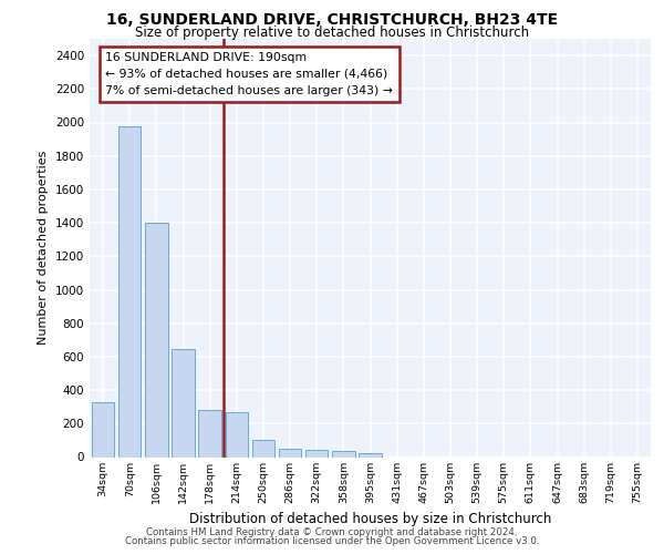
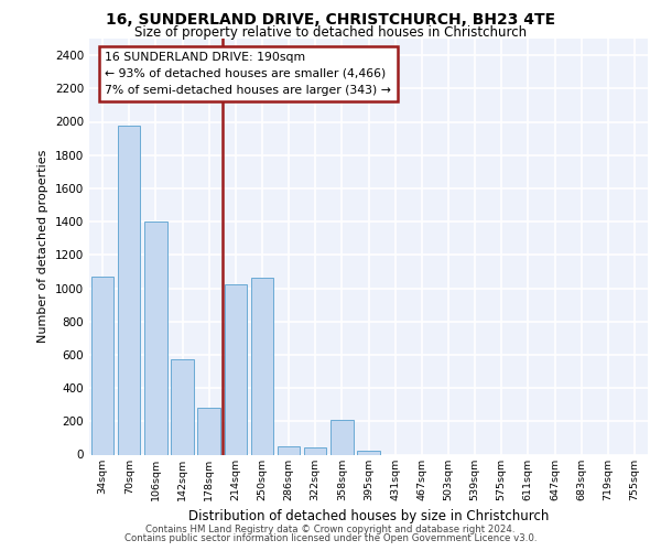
34sqm: 320 -> 1070
142sqm: 640 -> 570
214sqm: 270 -> 1020
250sqm: 100 -> 1060
358sqm: 40 -> 210
